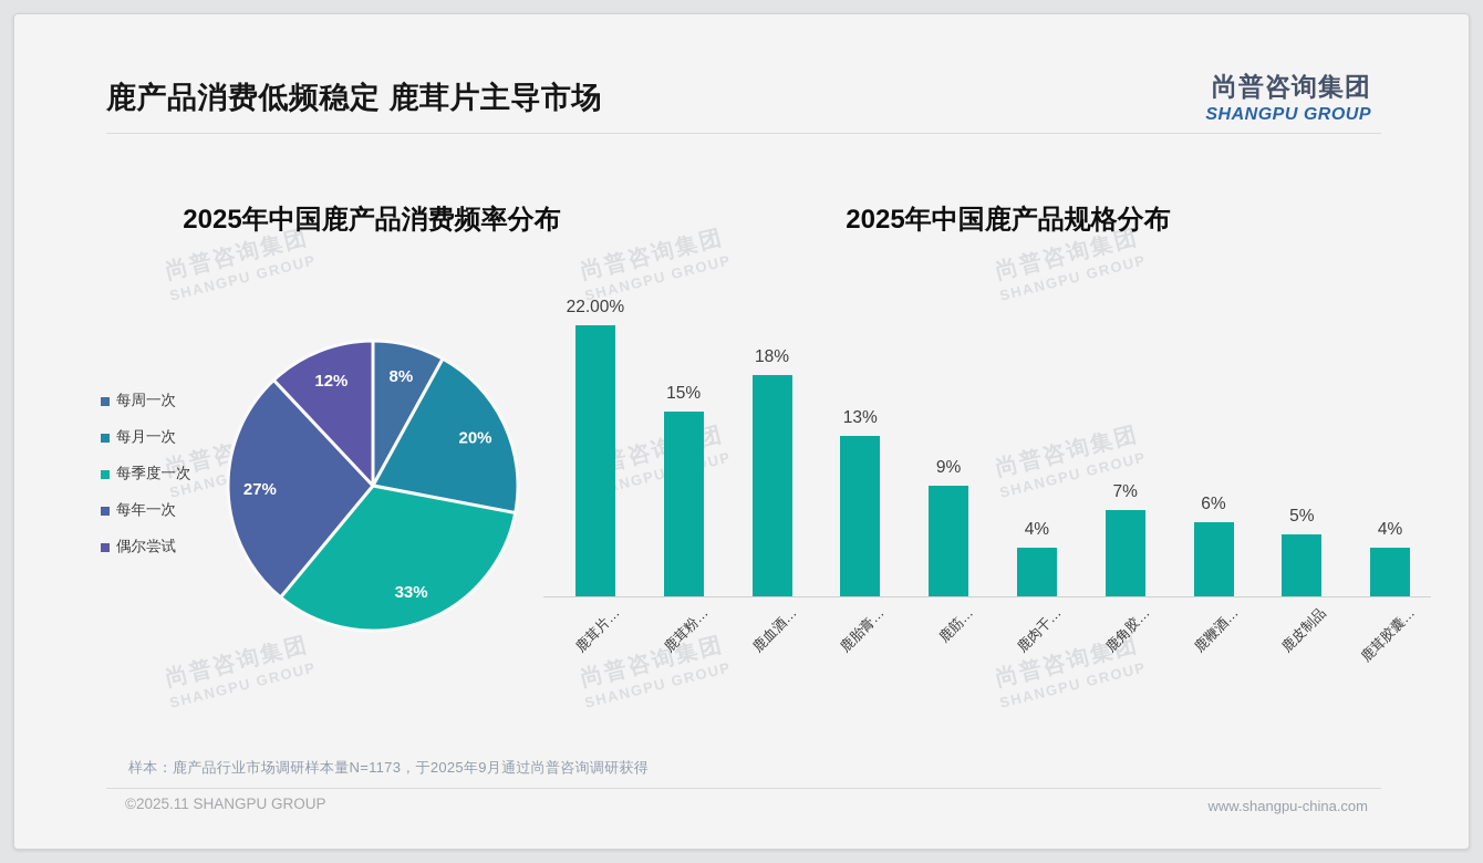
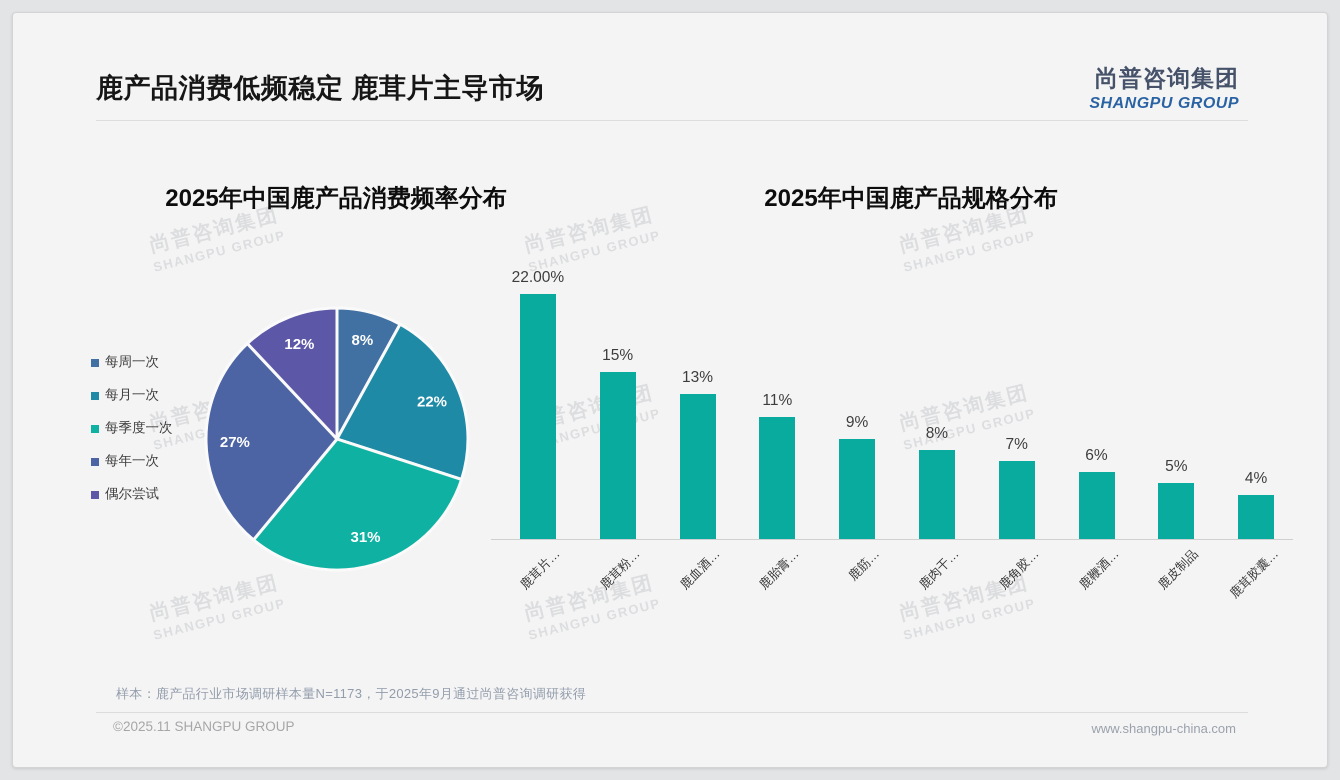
2025年中国鹿产品消费频率分布/每月一次: 20% -> 22%
2025年中国鹿产品消费频率分布/每季度一次: 33% -> 31%
2025年中国鹿产品规格分布/鹿血酒…: 18% -> 13%
2025年中国鹿产品规格分布/鹿胎膏…: 13% -> 11%
2025年中国鹿产品规格分布/鹿肉干…: 4% -> 8%
